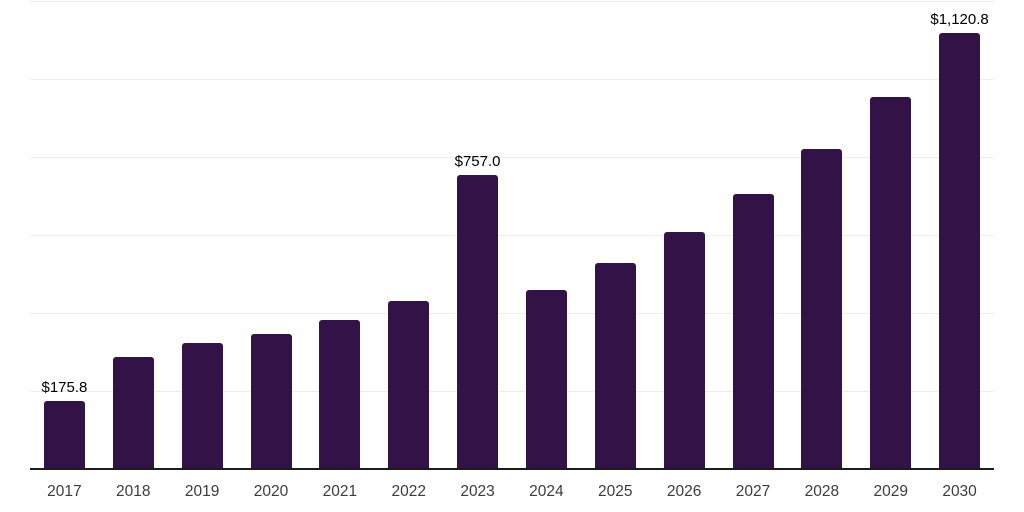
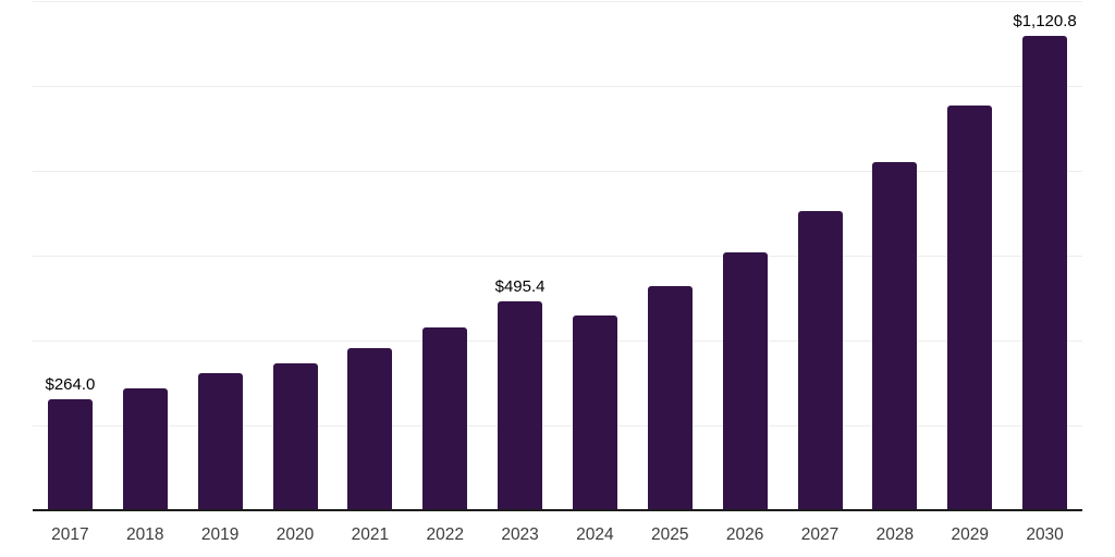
2017: $175.8 -> $264.0
2023: $757.0 -> $495.4
